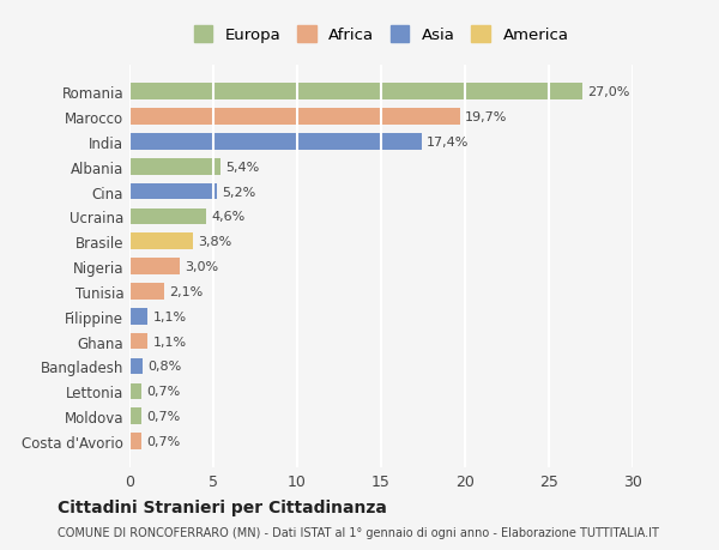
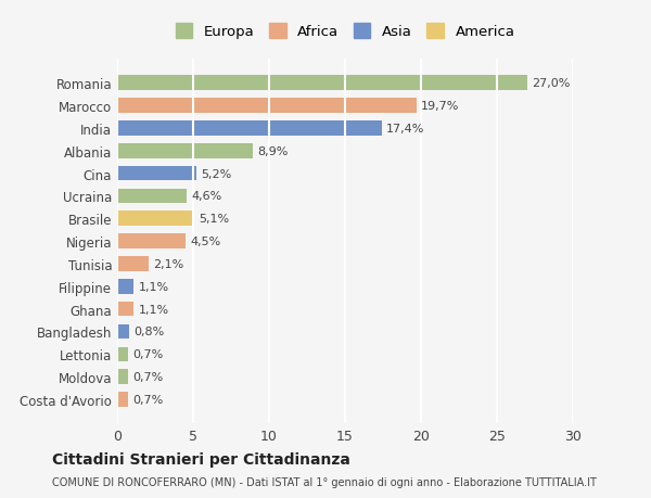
Albania: 5,4% -> 8,9%
Brasile: 3,8% -> 5,1%
Nigeria: 3,0% -> 4,5%
